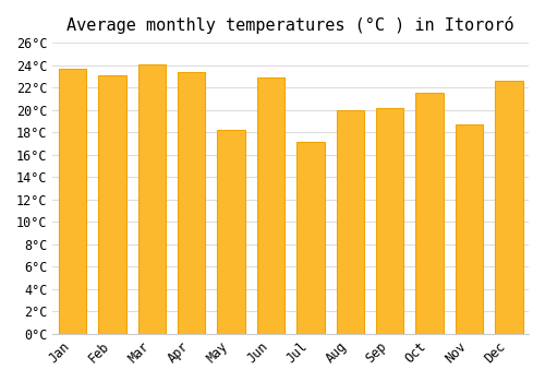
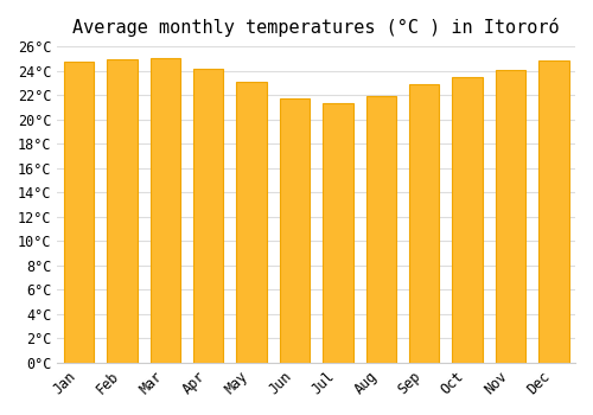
Jan: 23.7°C -> 24.7°C
Feb: 23.1°C -> 24.9°C
Mar: 24.1°C -> 25.0°C
Apr: 23.4°C -> 24.2°C
May: 18.2°C -> 23.1°C
Jun: 22.9°C -> 21.7°C
Jul: 17.1°C -> 21.3°C
Aug: 20.0°C -> 21.9°C
Sep: 20.2°C -> 22.9°C
Oct: 21.5°C -> 23.5°C
Nov: 18.7°C -> 24.1°C
Dec: 22.6°C -> 24.8°C
